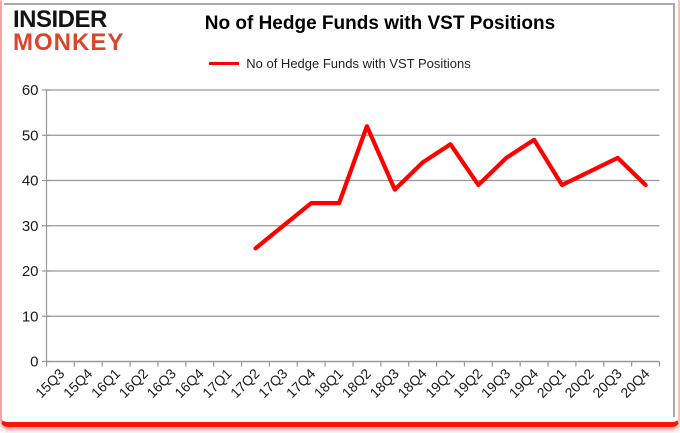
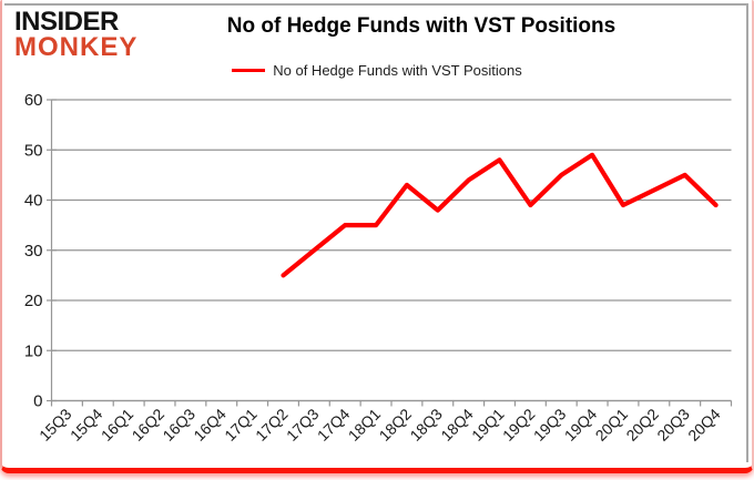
18Q2: 52 -> 43
